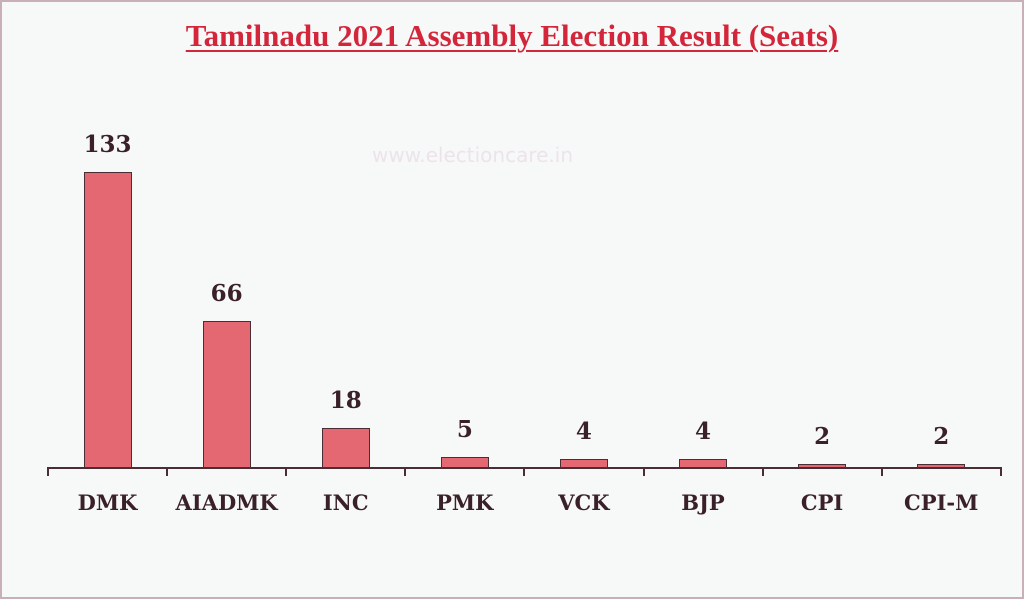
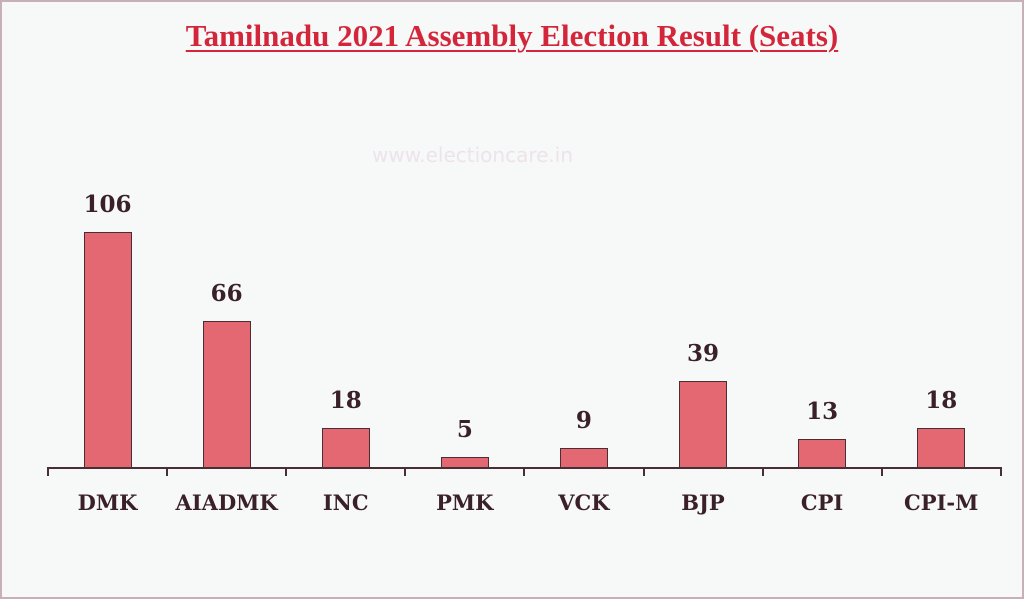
DMK: 133 -> 106
VCK: 4 -> 9
BJP: 4 -> 39
CPI: 2 -> 13
CPI-M: 2 -> 18
